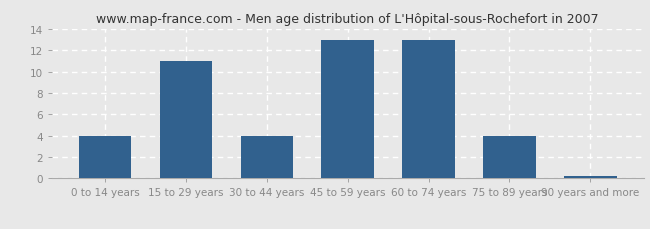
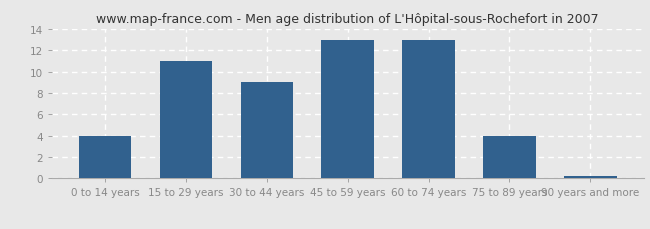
30 to 44 years: 4.0 -> 9.0
